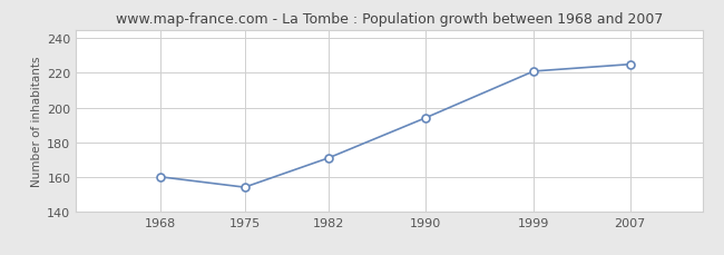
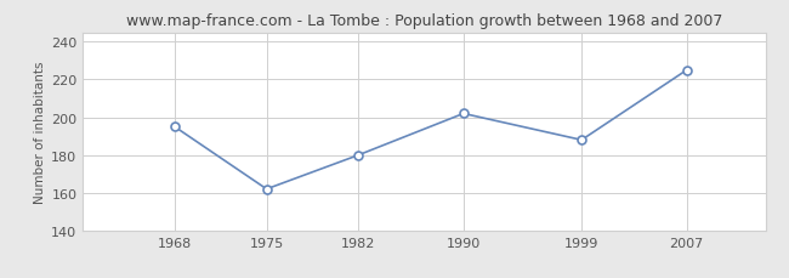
1968: 160 -> 195
1975: 154 -> 162
1982: 171 -> 180
1990: 194 -> 202
1999: 221 -> 188
